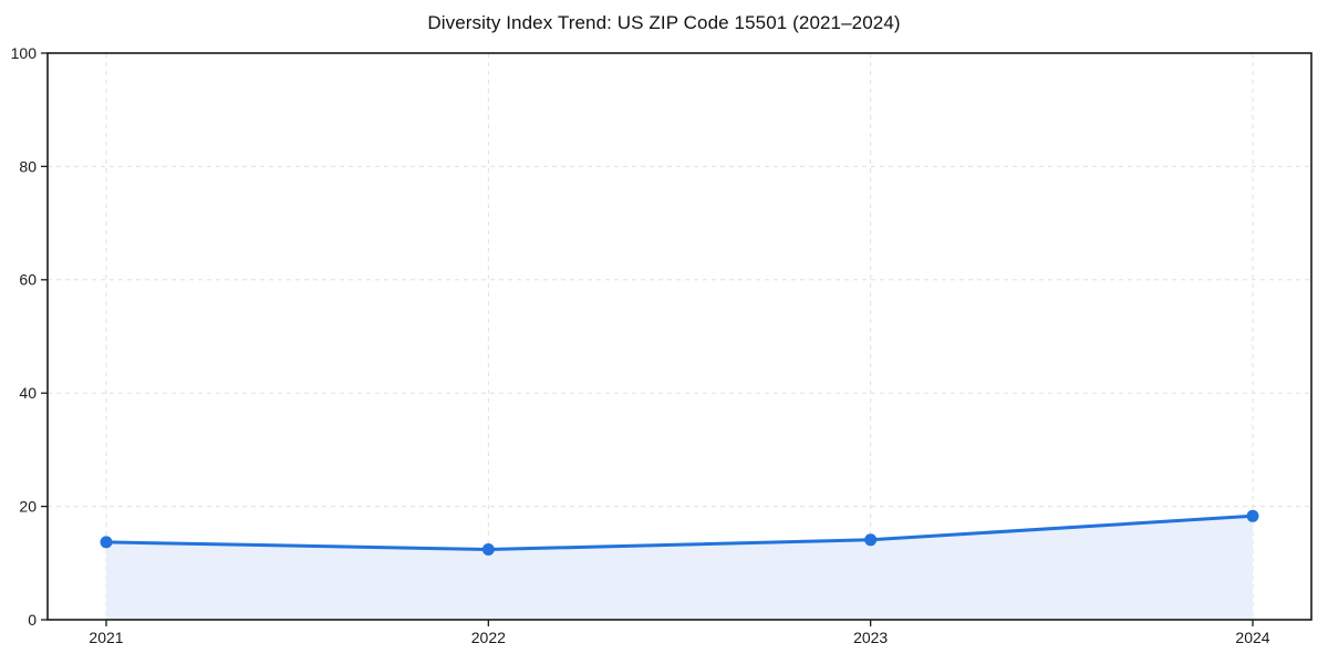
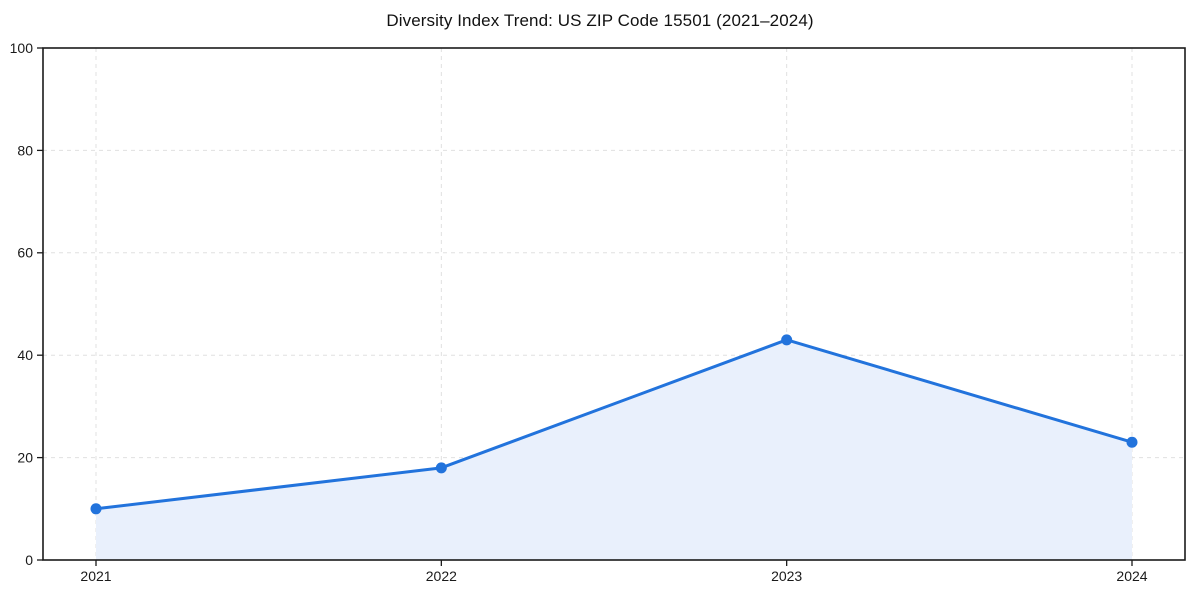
2021: 14 -> 10
2022: 12 -> 18
2023: 14 -> 43
2024: 18 -> 23
